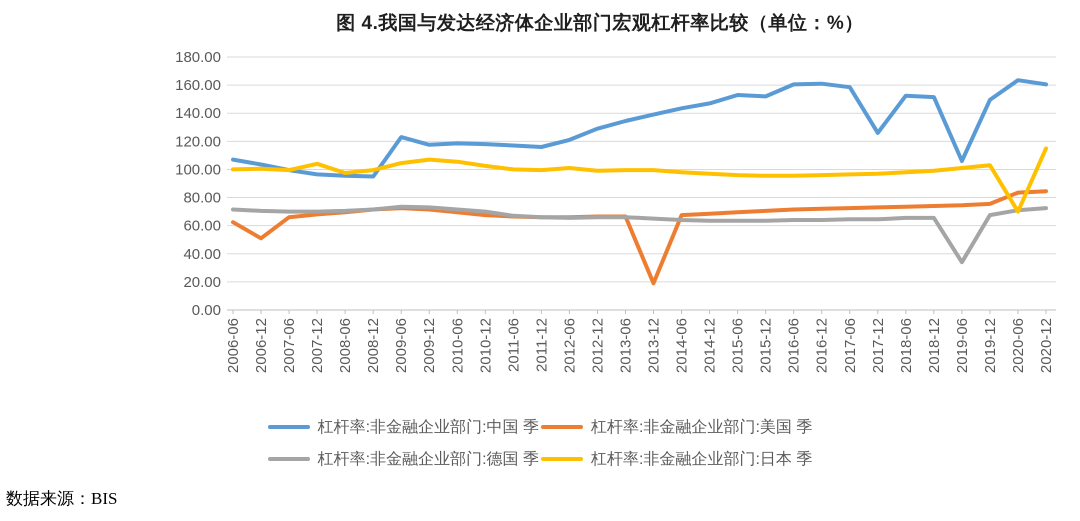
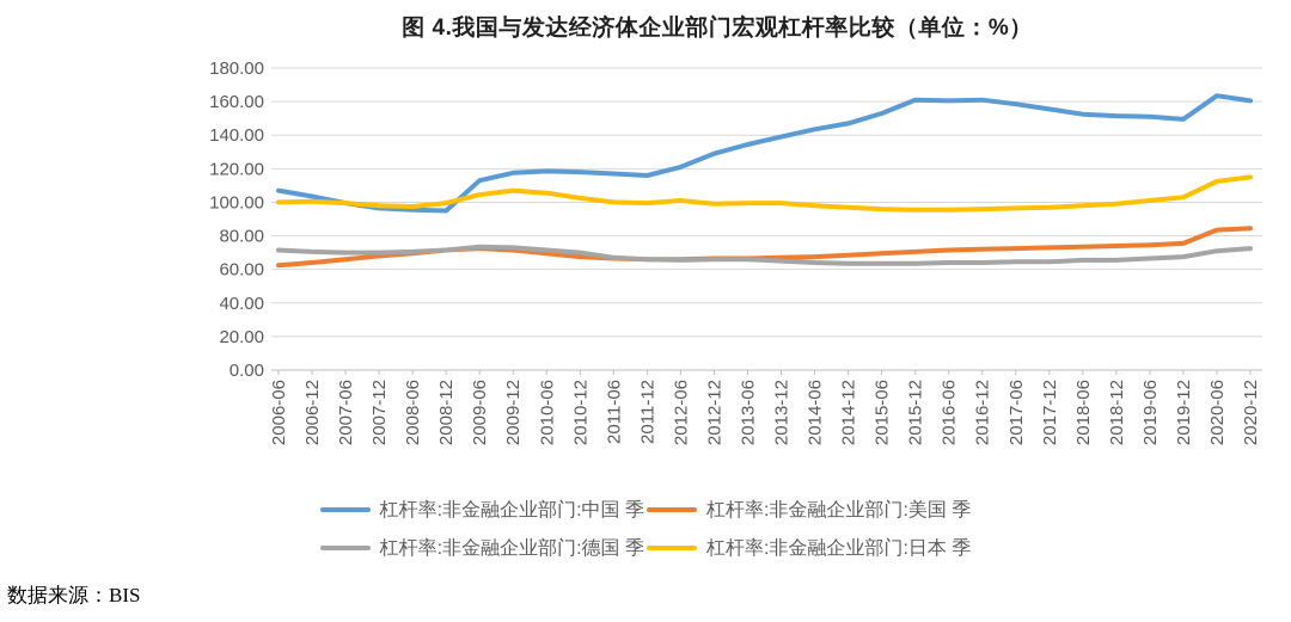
杠杆率:非金融企业部门:美国 季/2006-12: 51 -> 64
杠杆率:非金融企业部门:日本 季/2007-12: 104 -> 98
杠杆率:非金融企业部门:中国 季/2009-06: 123 -> 113
杠杆率:非金融企业部门:美国 季/2013-12: 19 -> 67
杠杆率:非金融企业部门:中国 季/2015-12: 152 -> 161
杠杆率:非金融企业部门:中国 季/2017-12: 126 -> 156
杠杆率:非金融企业部门:中国 季/2019-06: 106 -> 151
杠杆率:非金融企业部门:德国 季/2019-06: 34 -> 66
杠杆率:非金融企业部门:日本 季/2020-06: 70 -> 112
